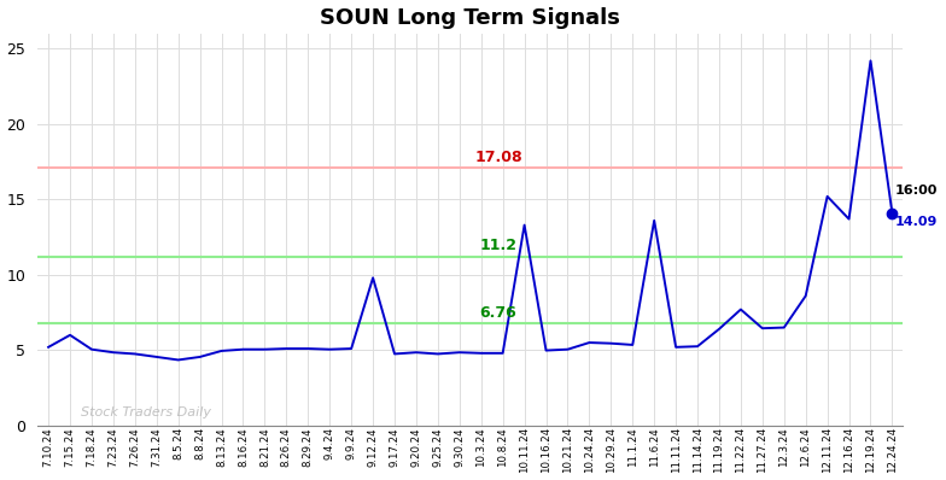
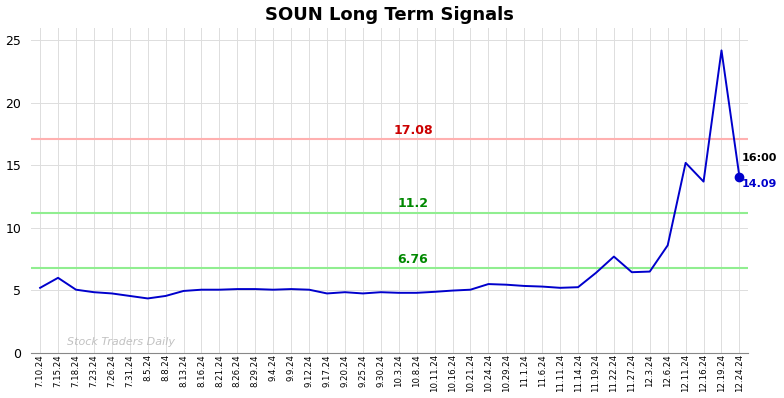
9.12.24: 9.8 -> 5.0
10.11.24: 13.3 -> 4.9
11.6.24: 13.6 -> 5.3
